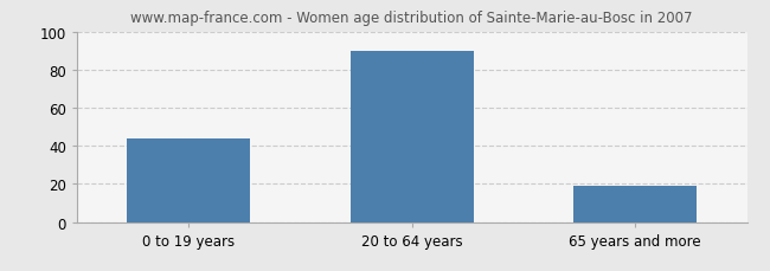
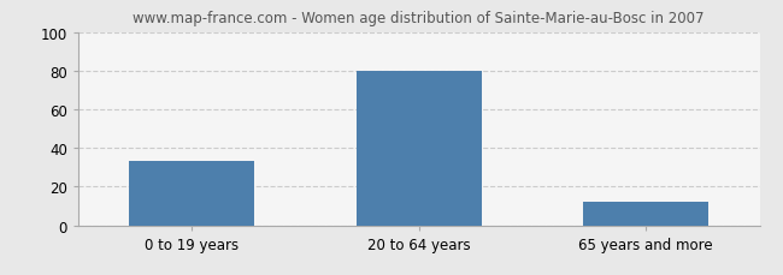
0 to 19 years: 44 -> 33
20 to 64 years: 90 -> 80
65 years and more: 19 -> 12
